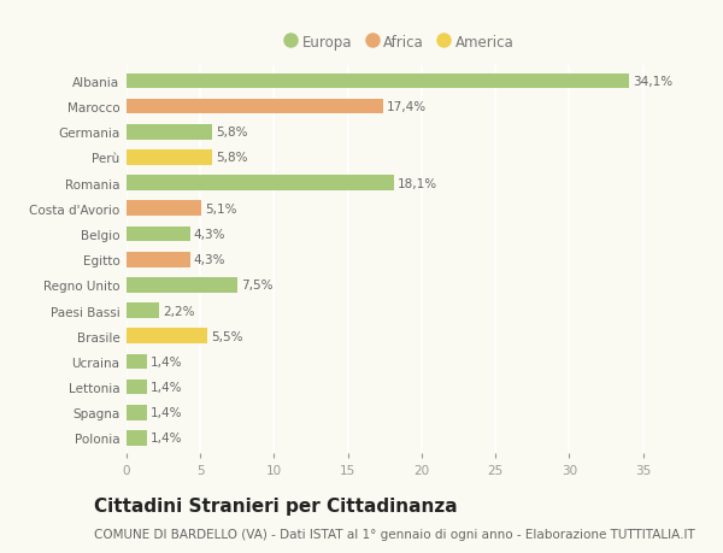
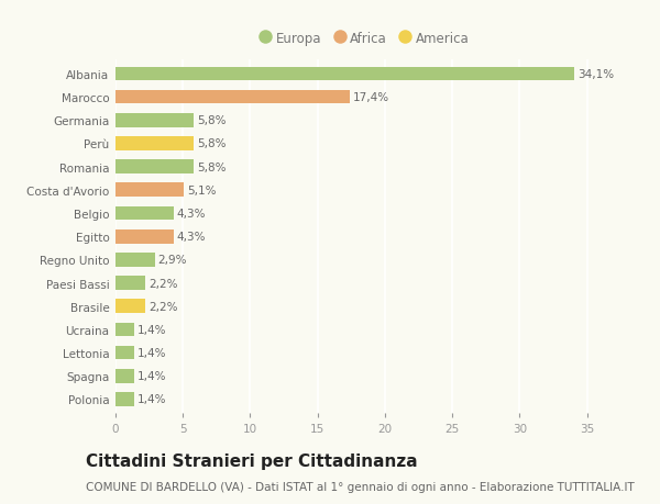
Romania: 18,1% -> 5,8%
Regno Unito: 7,5% -> 2,9%
Brasile: 5,5% -> 2,2%
